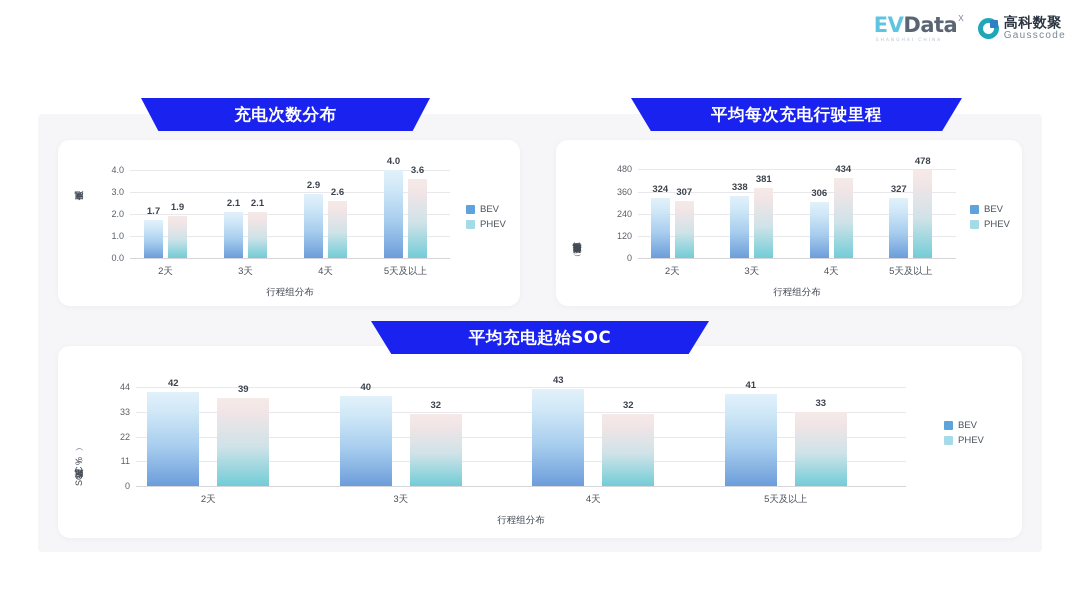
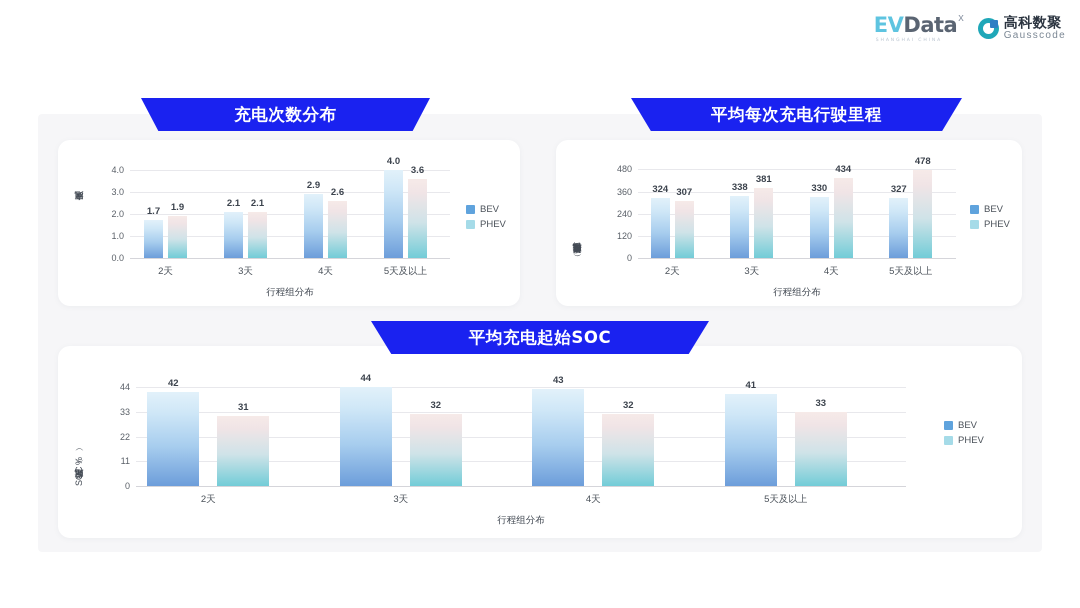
平均每次充电行驶里程/BEV/4天: 306 -> 330
平均充电起始SOC/PHEV/2天: 39 -> 31
平均充电起始SOC/BEV/3天: 40 -> 44
